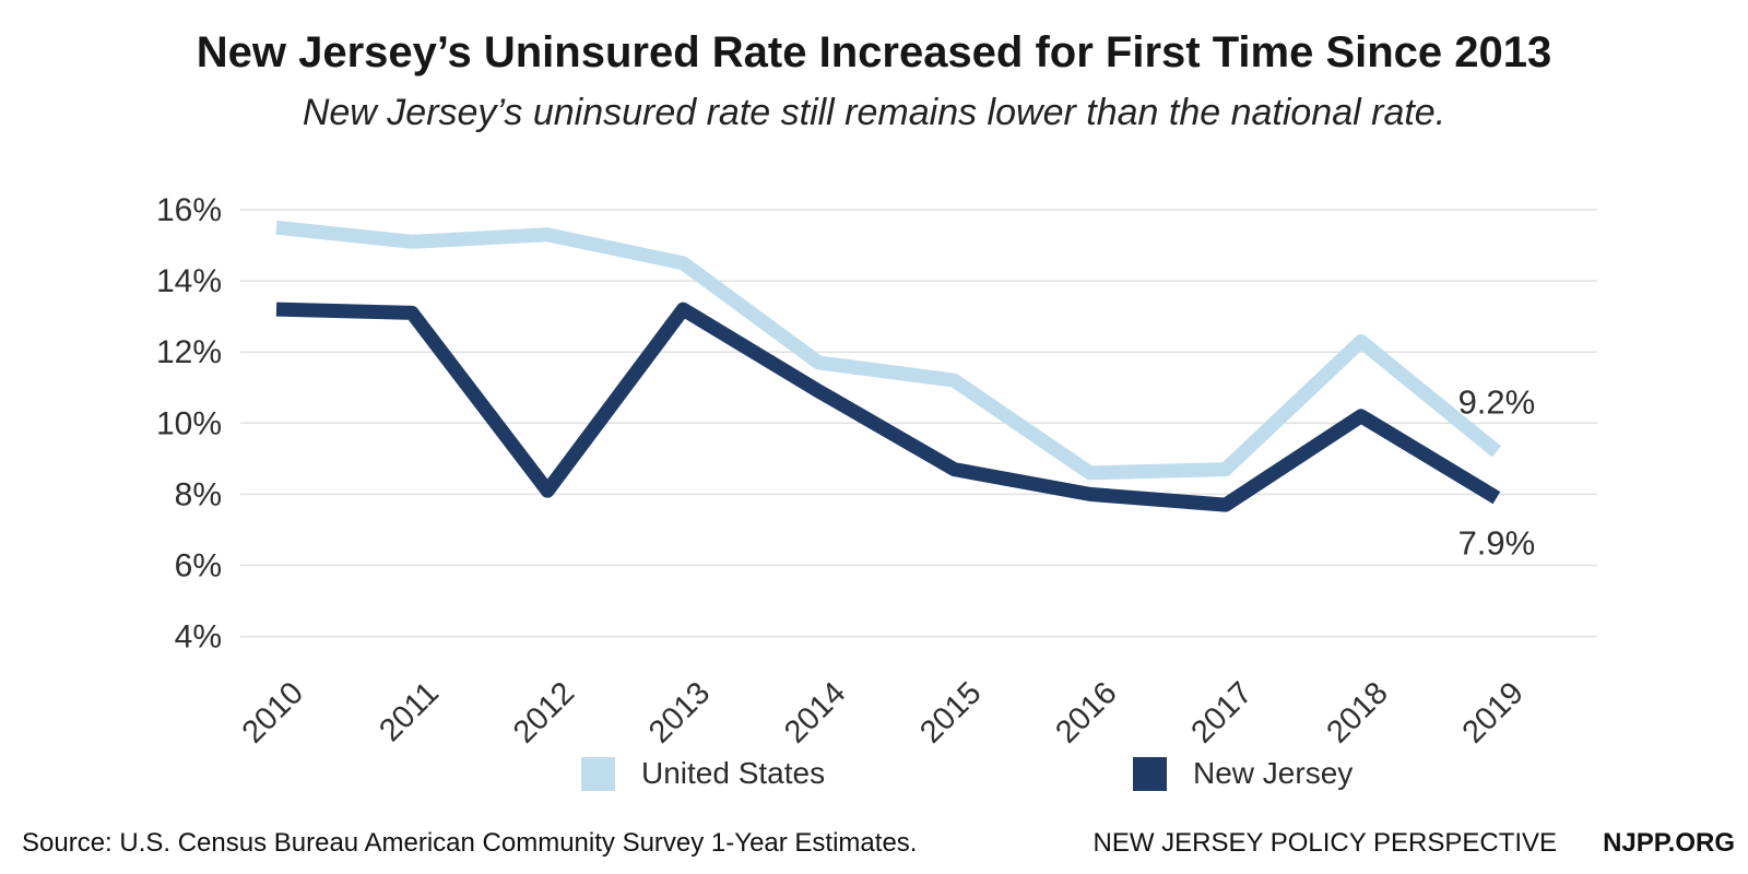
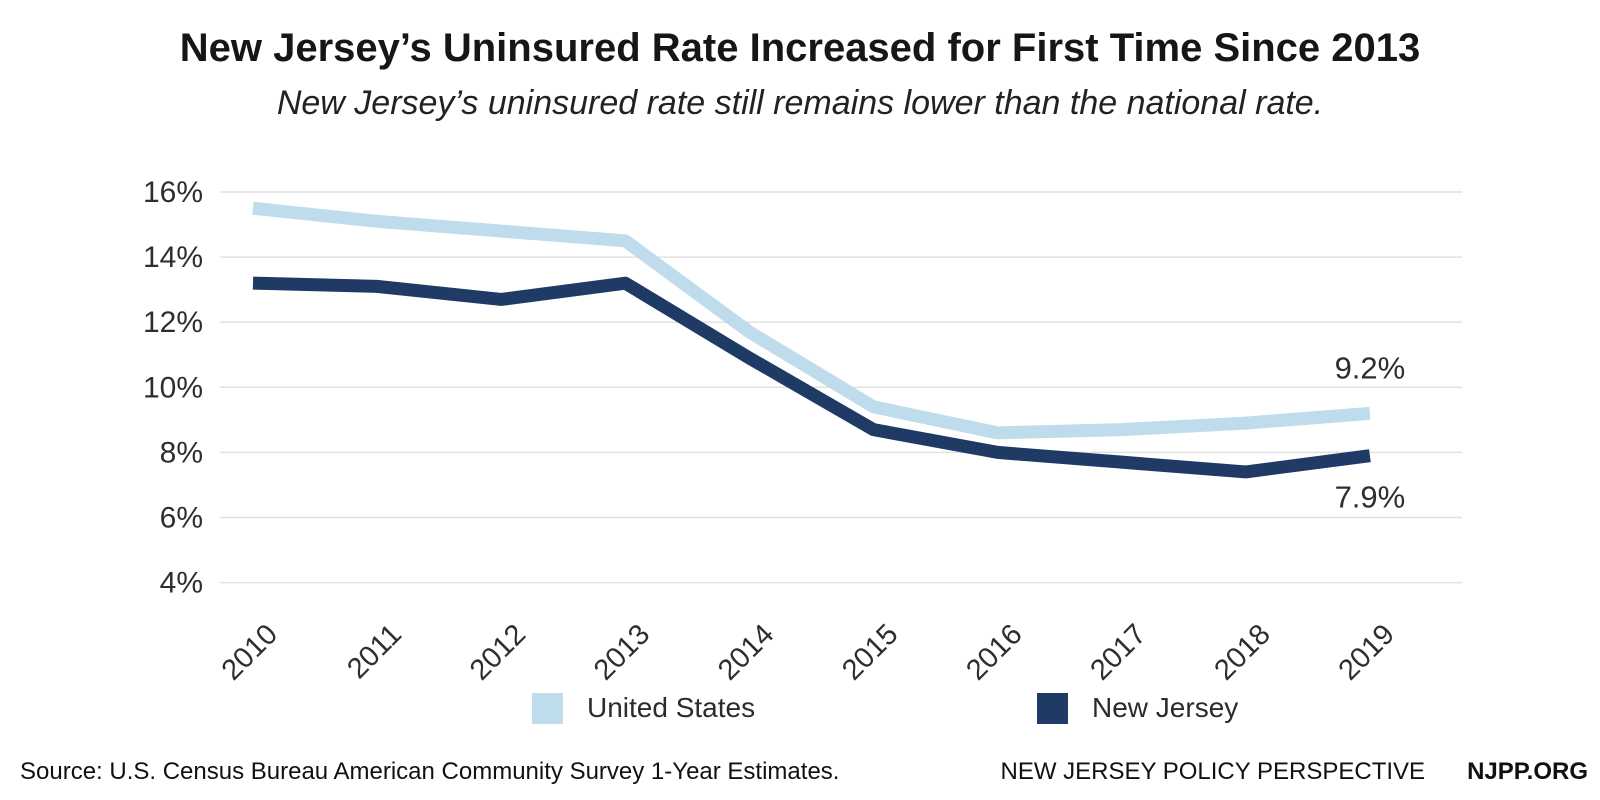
United States/2012: 15.3% -> 14.8%
New Jersey/2012: 8.1% -> 12.7%
United States/2015: 11.2% -> 9.4%
United States/2018: 12.3% -> 8.9%
New Jersey/2018: 10.2% -> 7.4%
